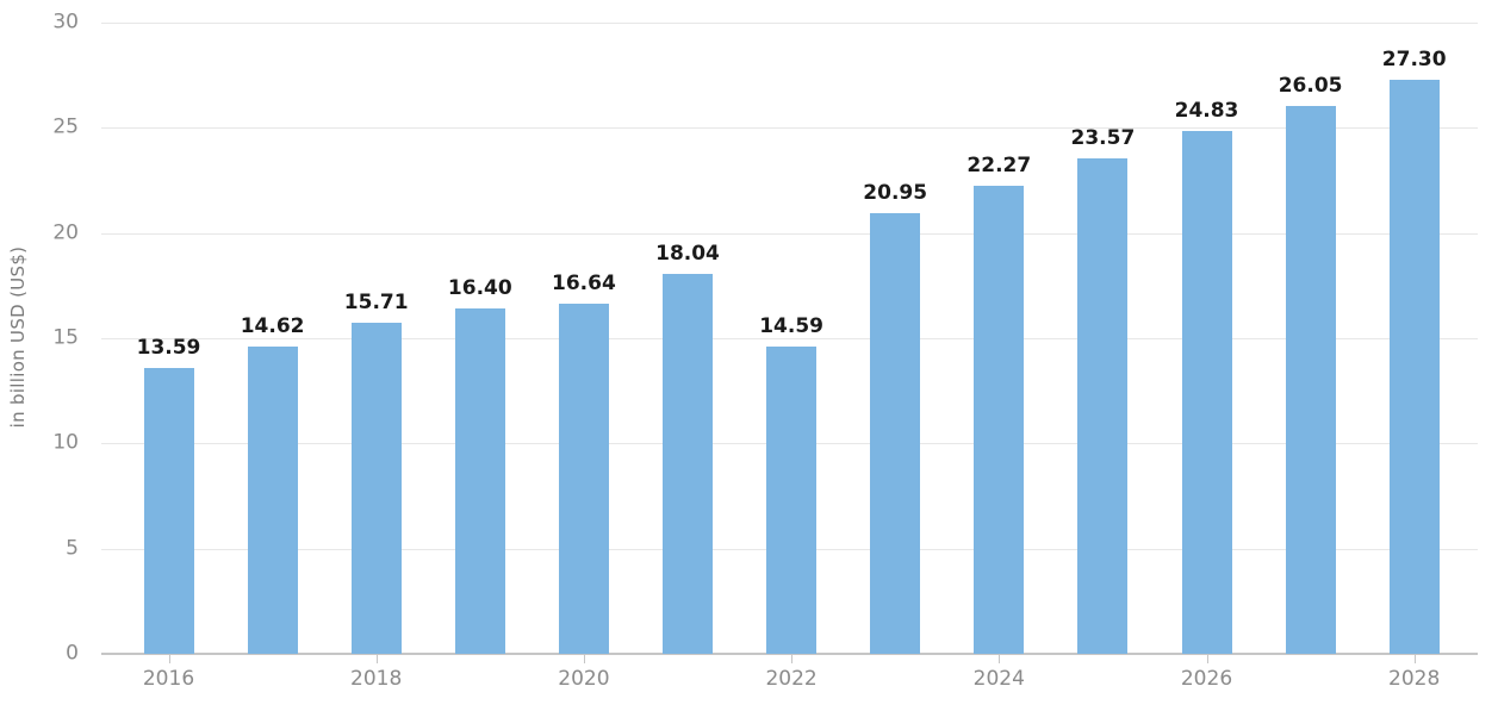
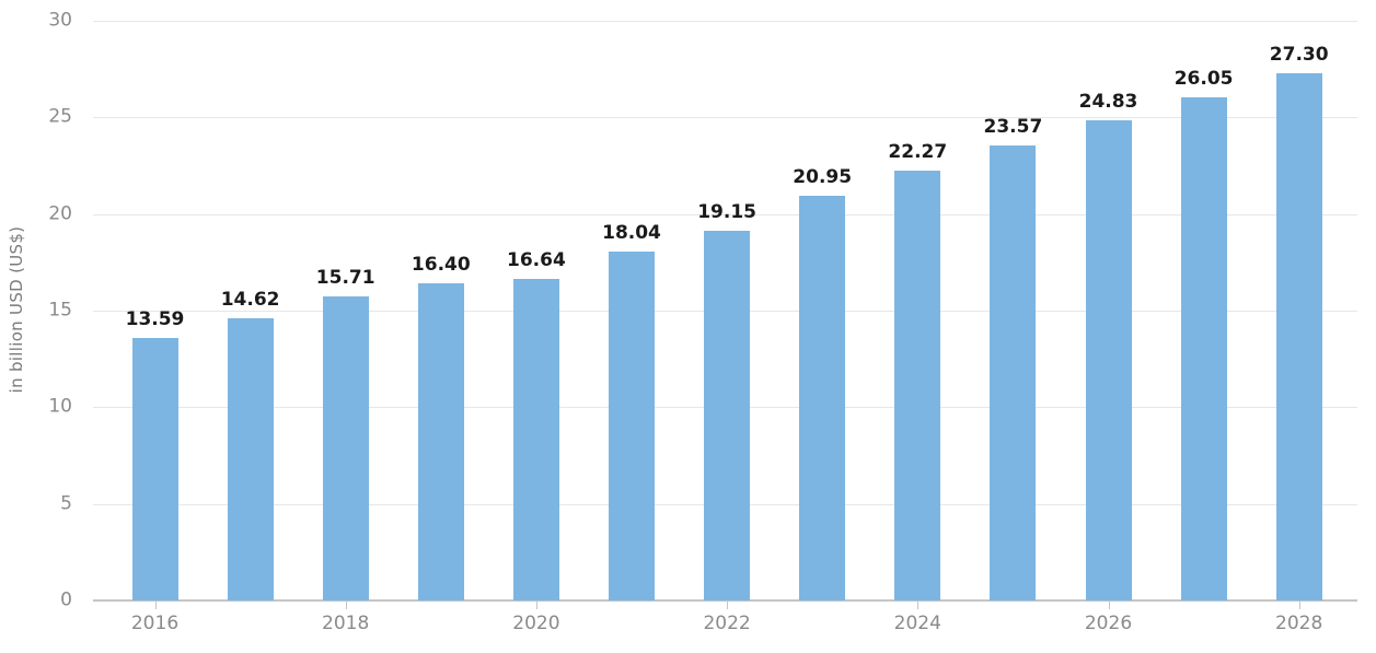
2022: 14.59 -> 19.15
